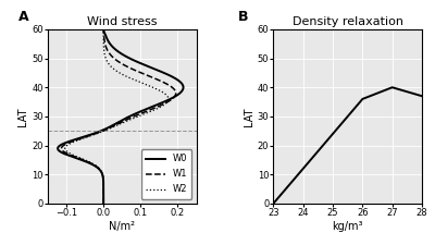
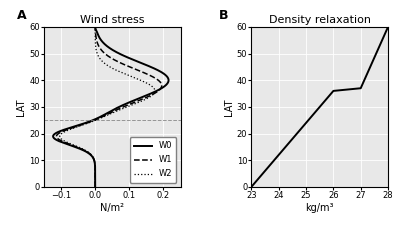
Density relaxation/27: 40 -> 37
Density relaxation/28: 37 -> 60
